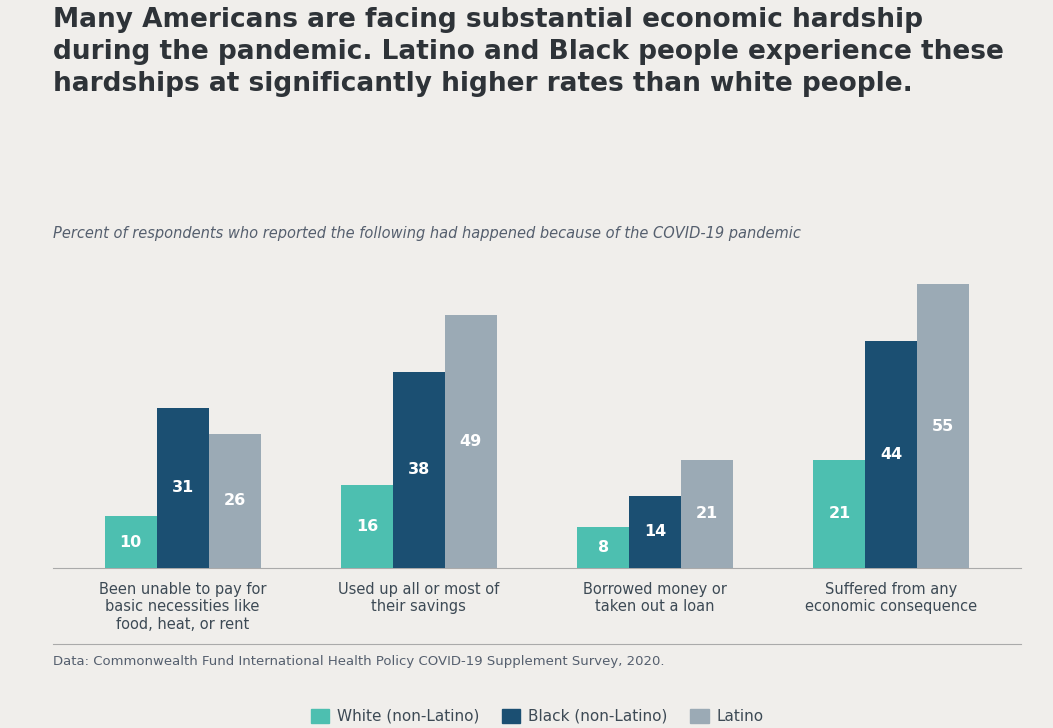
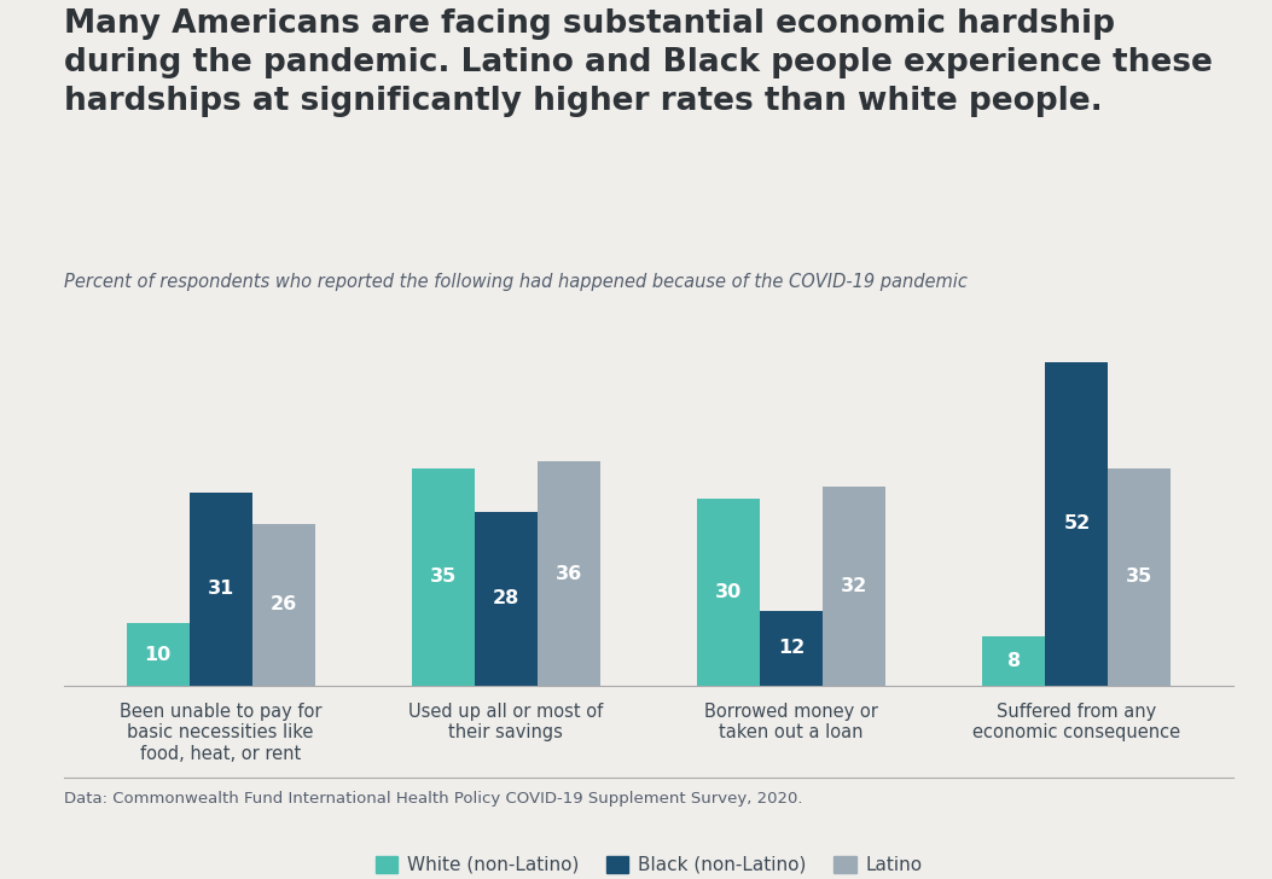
White (non-Latino)/Used up all or most of their savings: 16 -> 35
Black (non-Latino)/Used up all or most of their savings: 38 -> 28
Latino/Used up all or most of their savings: 49 -> 36
White (non-Latino)/Borrowed money or taken out a loan: 8 -> 30
Black (non-Latino)/Borrowed money or taken out a loan: 14 -> 12
Latino/Borrowed money or taken out a loan: 21 -> 32
White (non-Latino)/Suffered from any economic consequence: 21 -> 8
Black (non-Latino)/Suffered from any economic consequence: 44 -> 52
Latino/Suffered from any economic consequence: 55 -> 35
